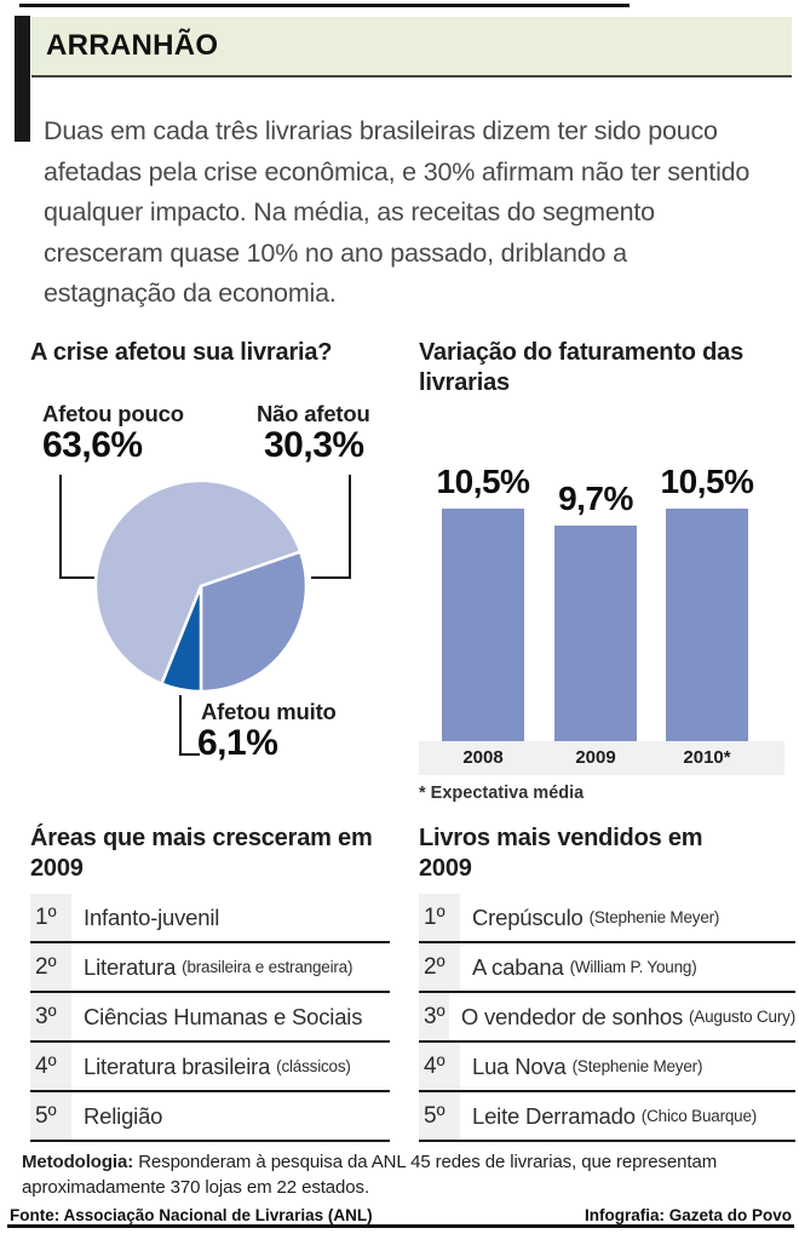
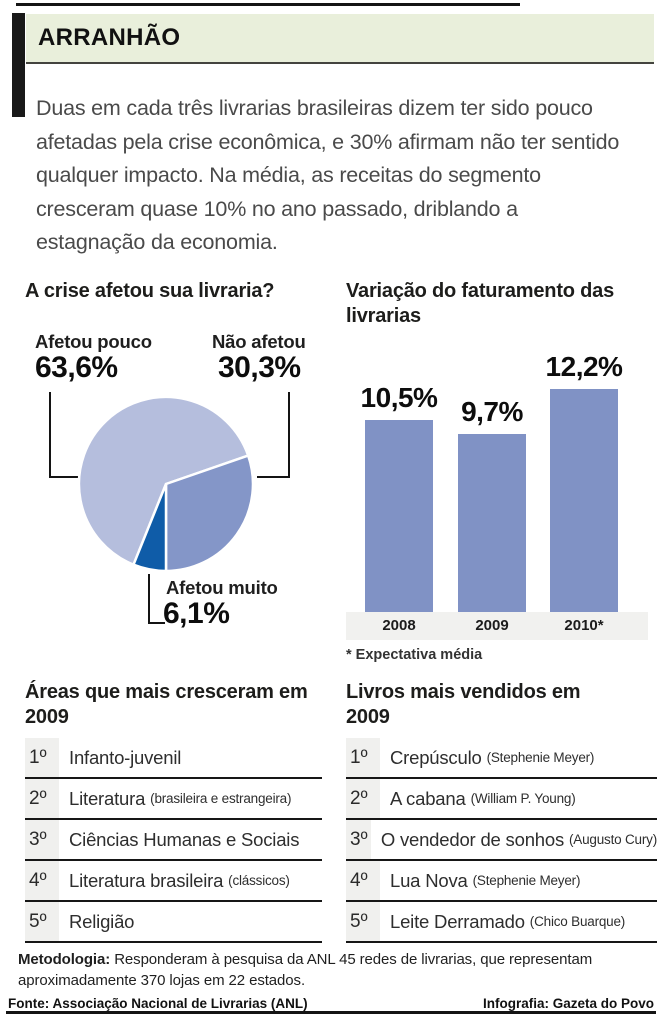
Variação do faturamento das livrarias/2010*: 10,5% -> 12,2%
